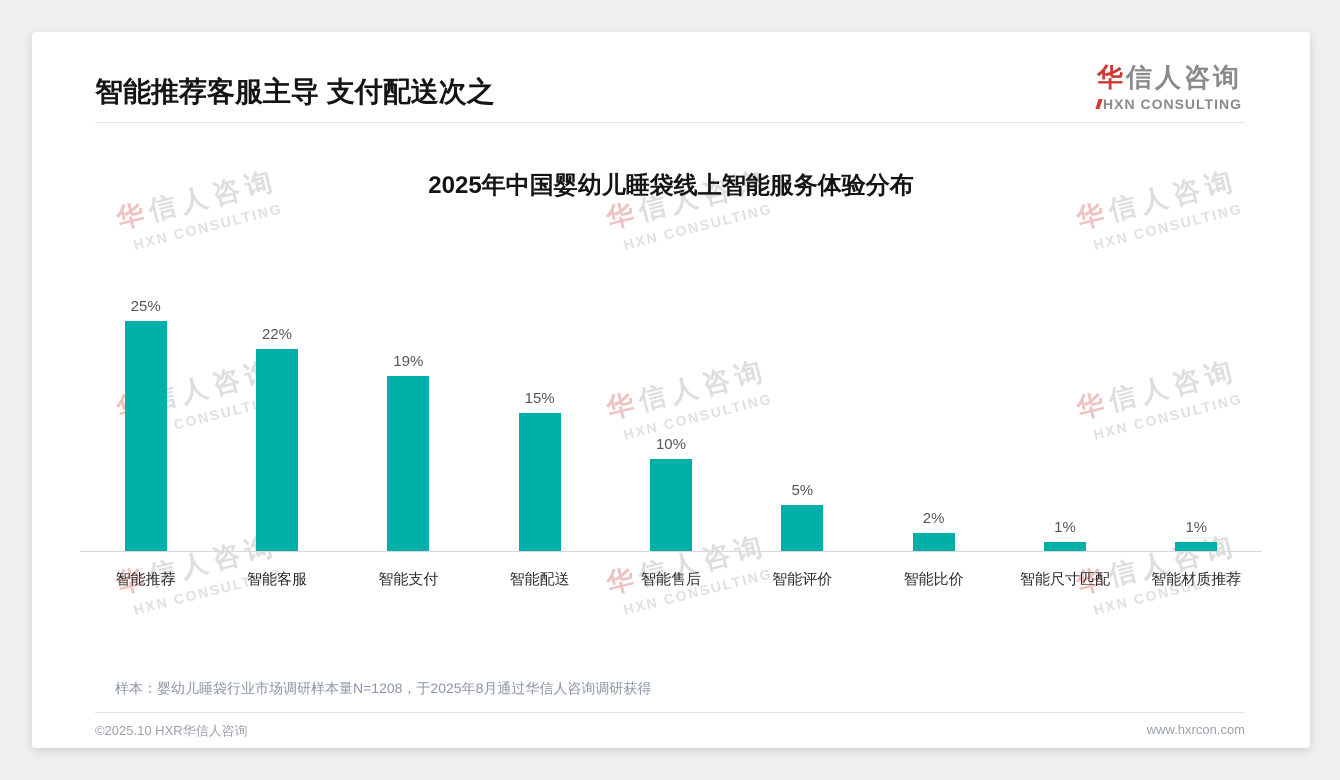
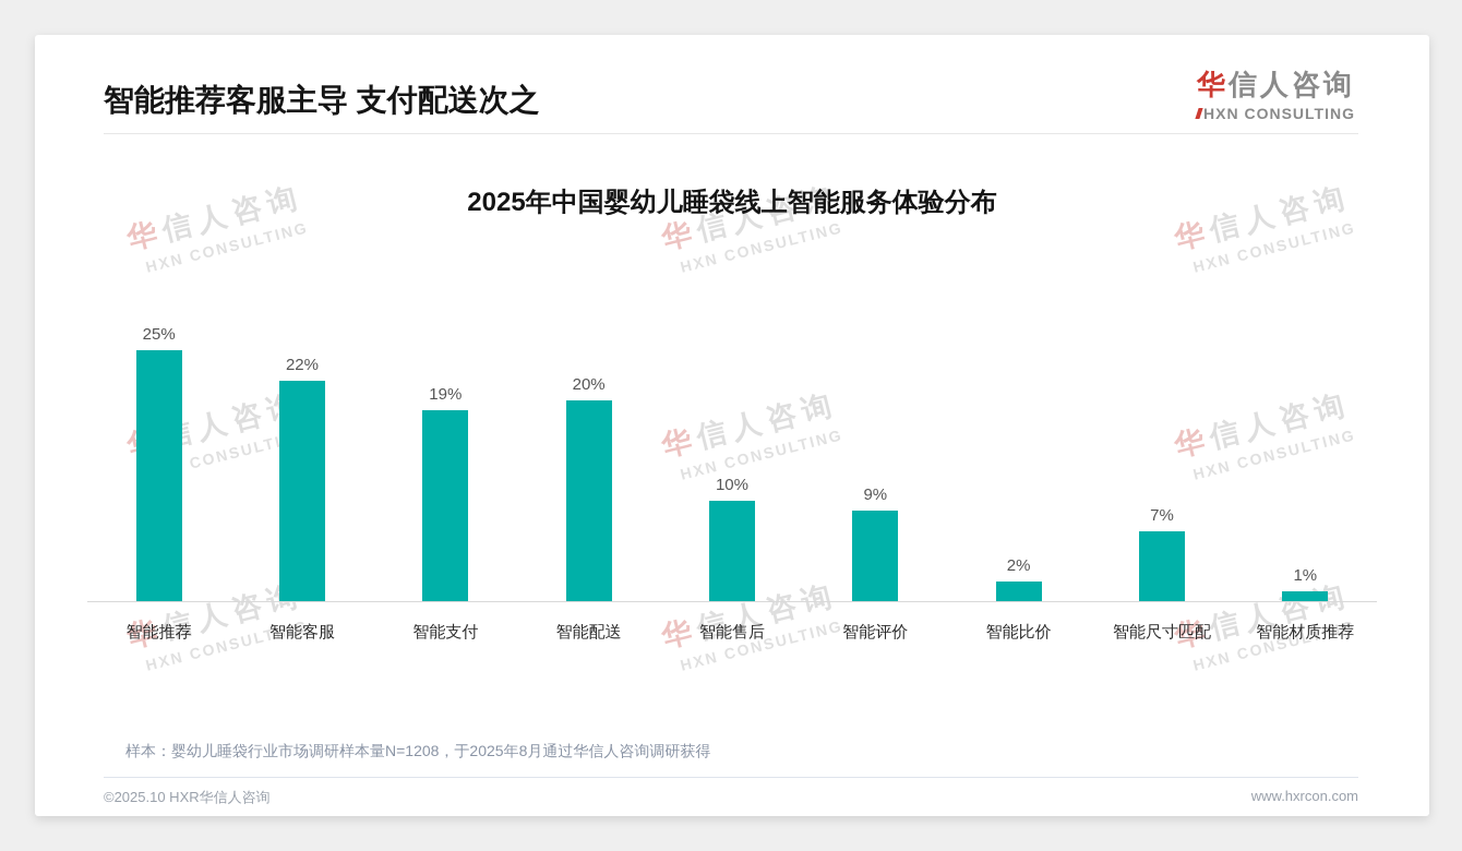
智能配送: 15% -> 20%
智能评价: 5% -> 9%
智能尺寸匹配: 1% -> 7%
